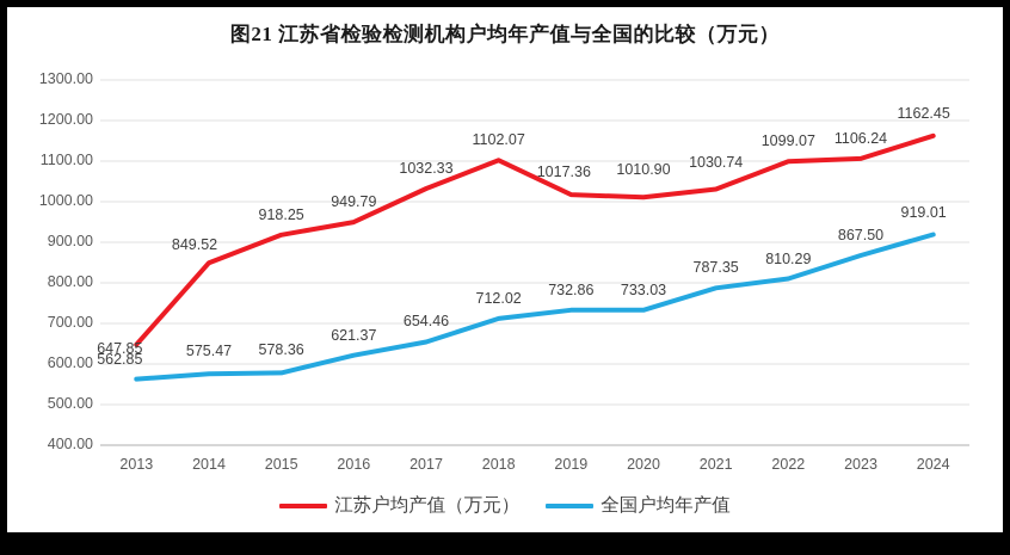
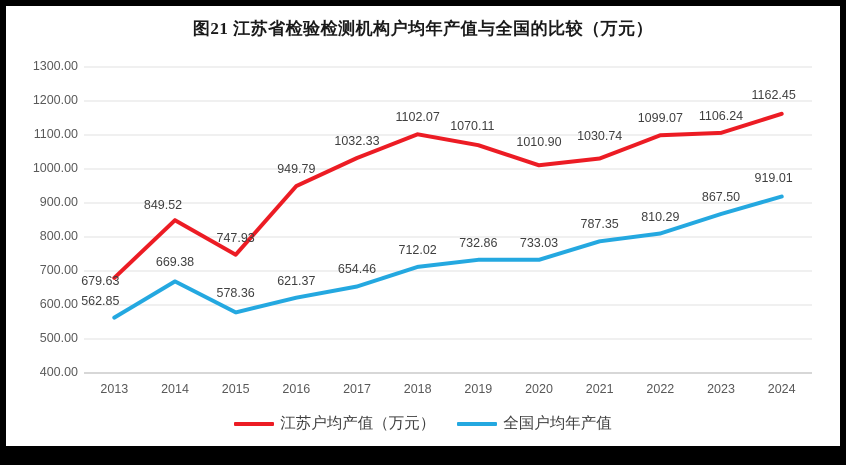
江苏户均产值（万元）/2013: 647.85 -> 679.63
全国户均年产值/2014: 575.47 -> 669.38
江苏户均产值（万元）/2015: 918.25 -> 747.93
江苏户均产值（万元）/2019: 1017.36 -> 1070.11
